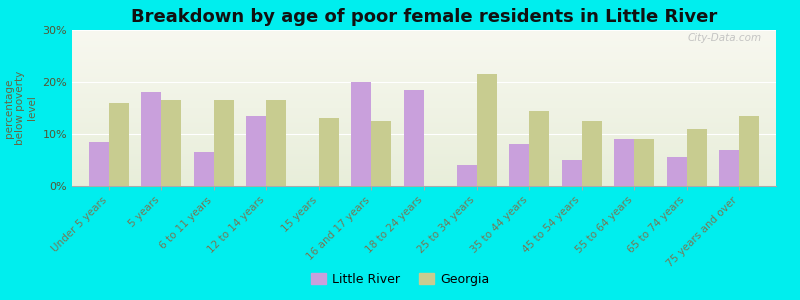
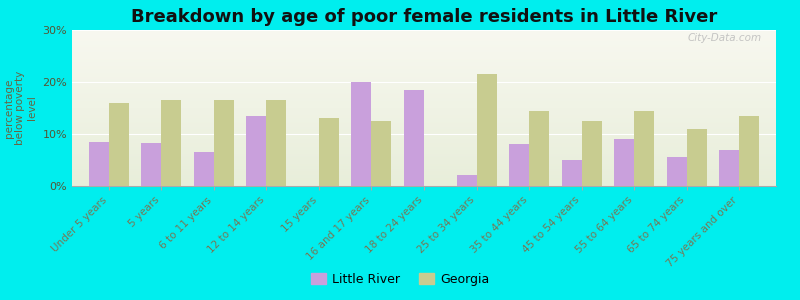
Little River/5 years: 18.0% -> 8.2%
Little River/25 to 34 years: 4.0% -> 2.2%
Georgia/55 to 64 years: 9.0% -> 14.4%
